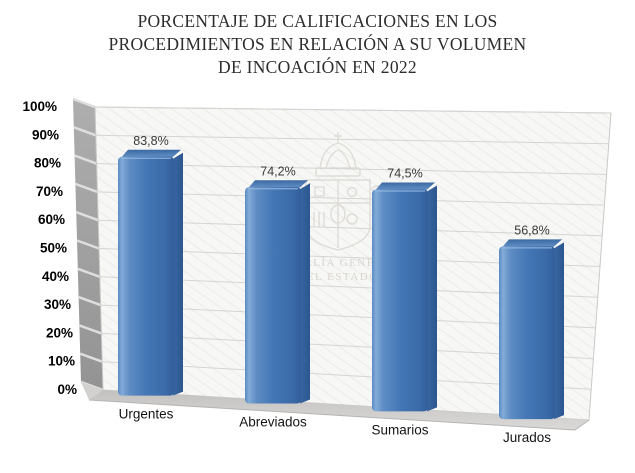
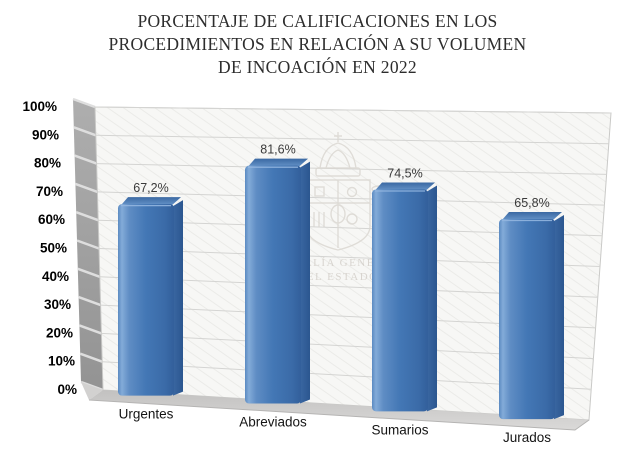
Urgentes: 83,8% -> 67,2%
Abreviados: 74,2% -> 81,6%
Jurados: 56,8% -> 65,8%
